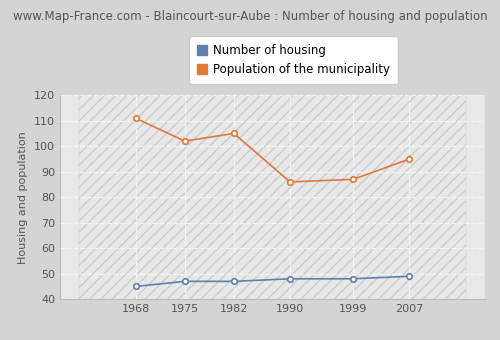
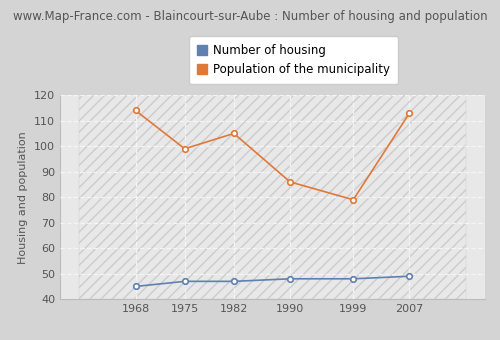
Population of the municipality/1968: 111 -> 114
Population of the municipality/1975: 102 -> 99
Population of the municipality/1999: 87 -> 79
Population of the municipality/2007: 95 -> 113
